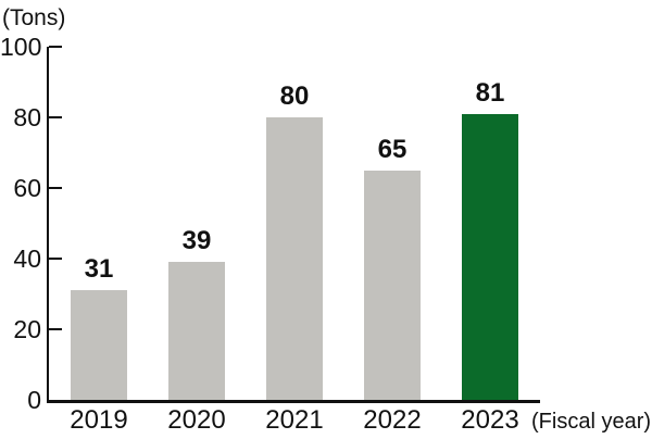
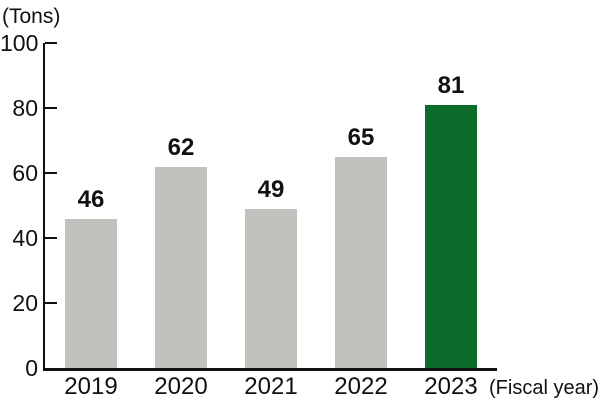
2019: 31 -> 46
2020: 39 -> 62
2021: 80 -> 49
